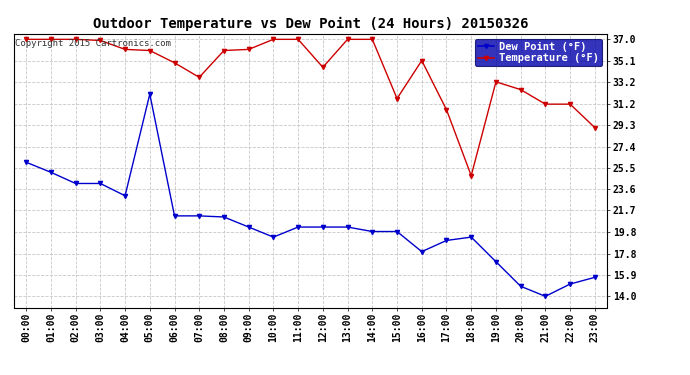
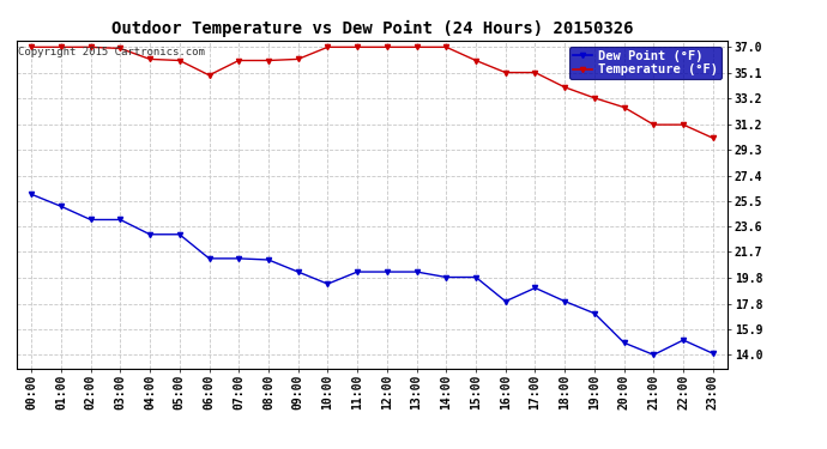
Dew Point (°F)/05:00: 32.1 -> 23.0
Temperature (°F)/07:00: 33.6 -> 36.0
Temperature (°F)/12:00: 34.5 -> 37.0
Temperature (°F)/15:00: 31.7 -> 36.0
Temperature (°F)/17:00: 30.7 -> 35.1
Temperature (°F)/18:00: 24.8 -> 34.0
Dew Point (°F)/18:00: 19.3 -> 18.0
Temperature (°F)/23:00: 29.1 -> 30.2
Dew Point (°F)/23:00: 15.7 -> 14.1
